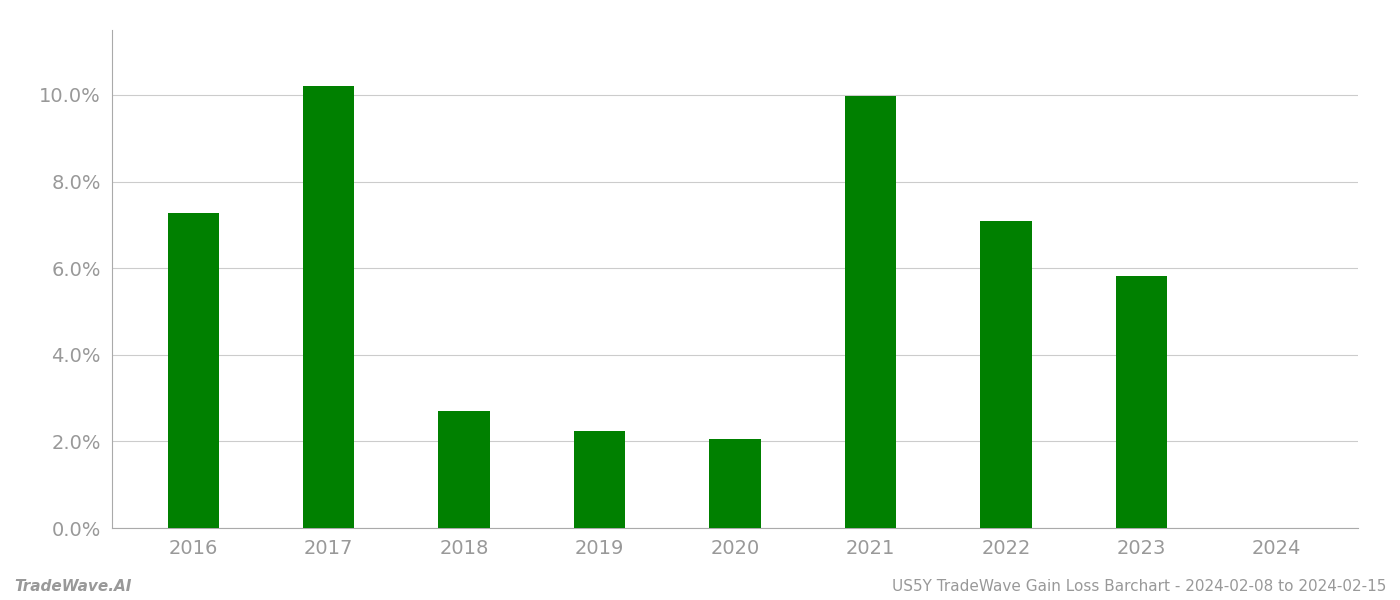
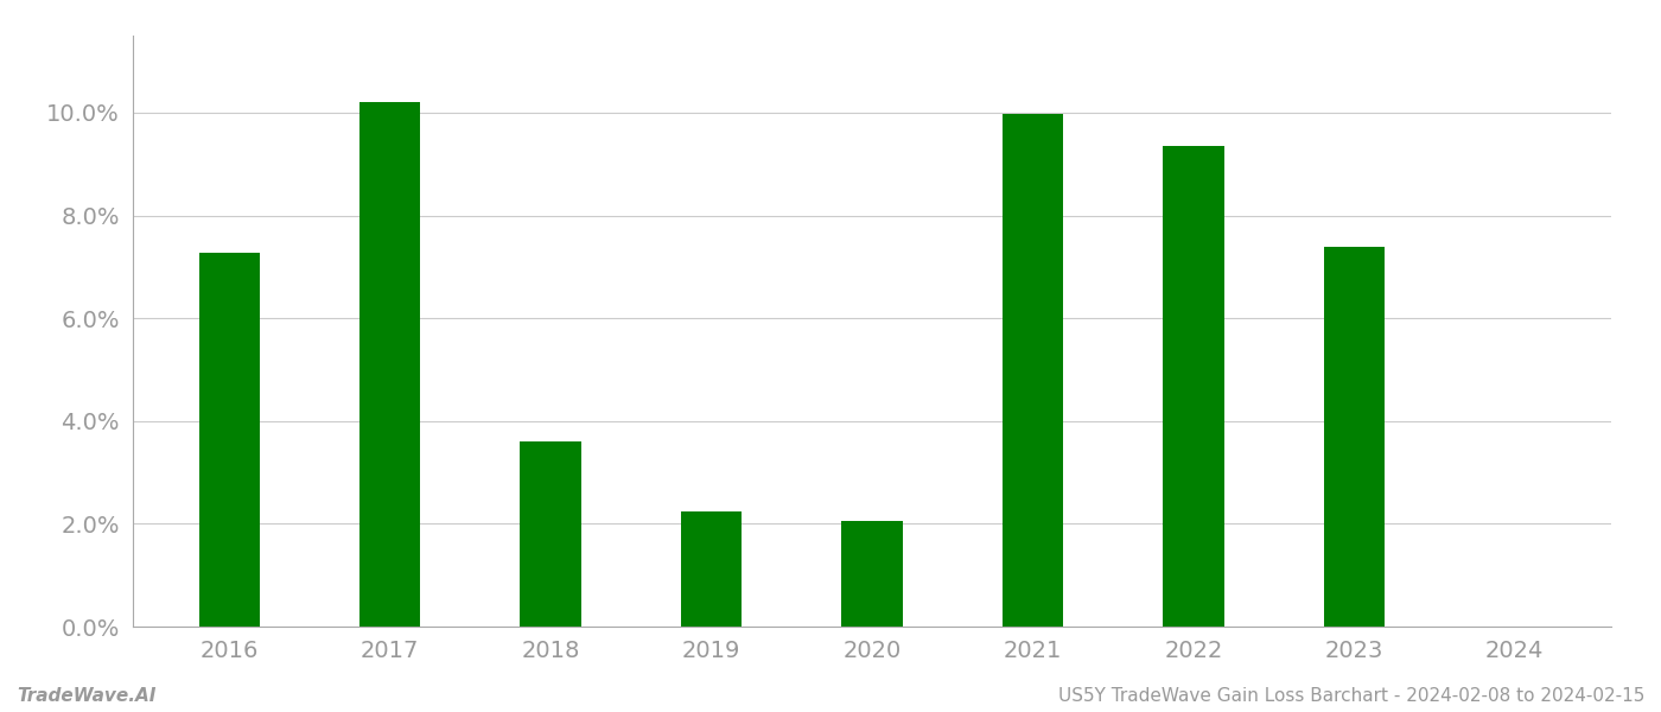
2018: 2.70% -> 3.60%
2022: 7.08% -> 9.35%
2023: 5.82% -> 7.40%
